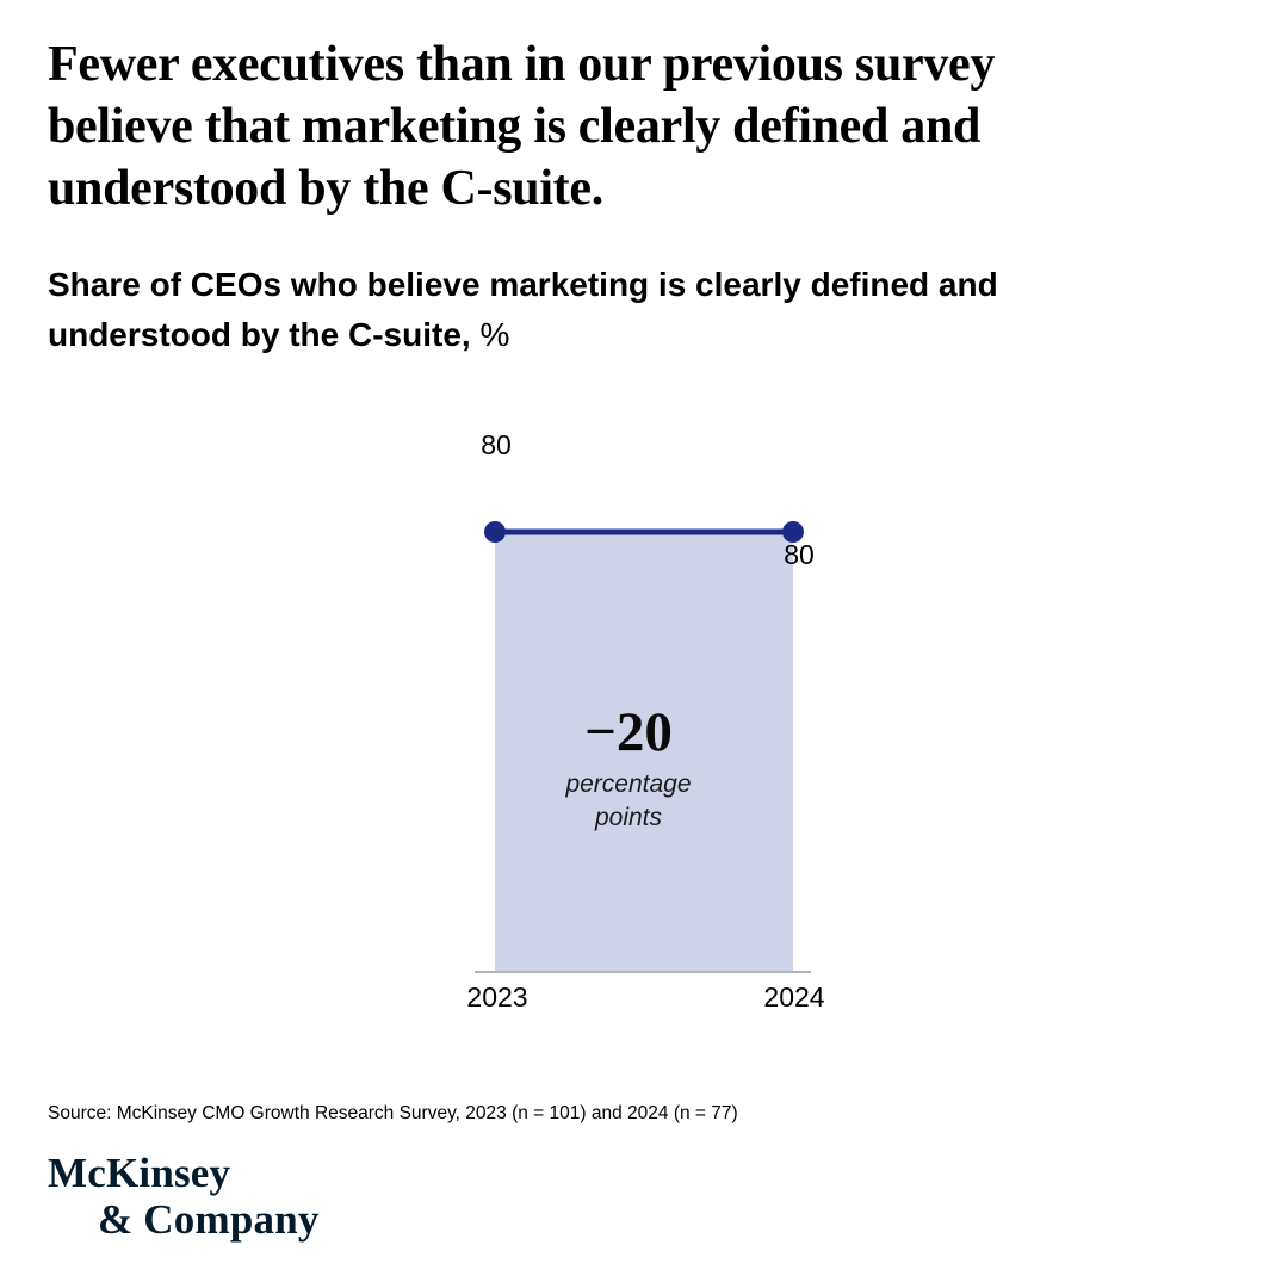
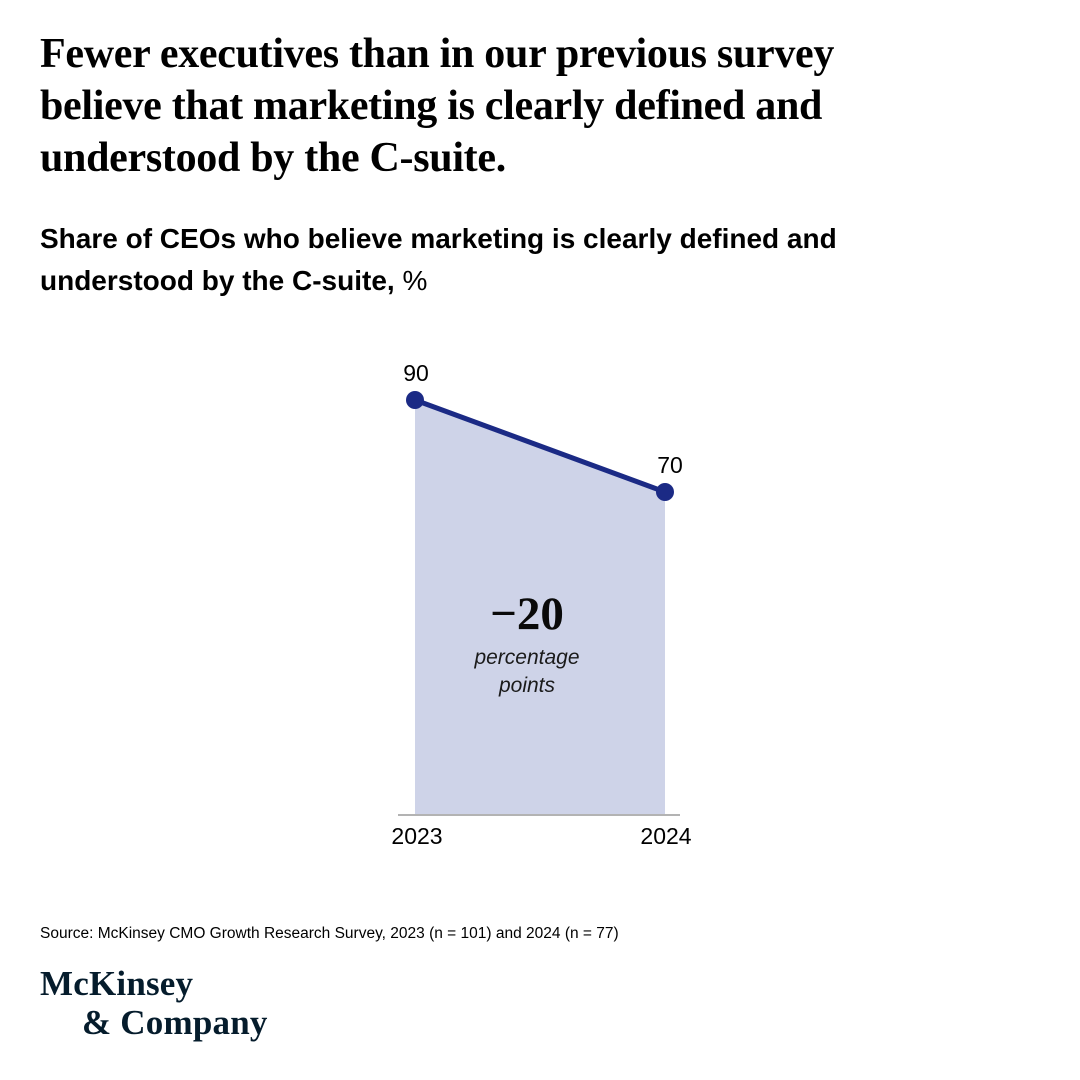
2023: 80 -> 90
2024: 80 -> 70
